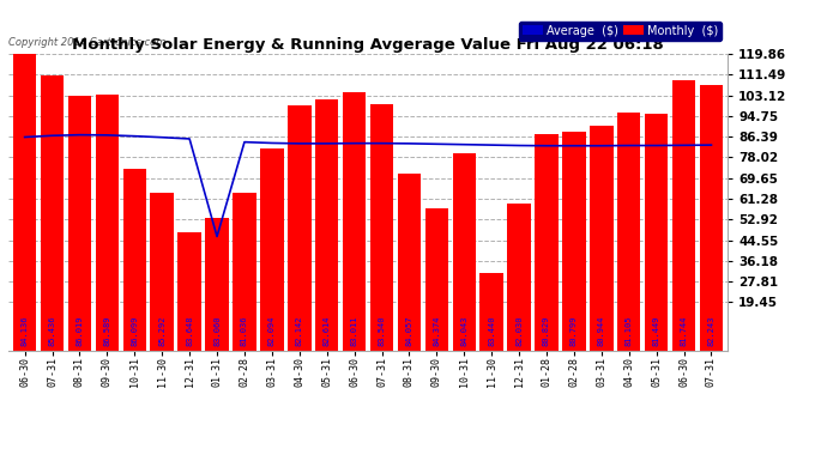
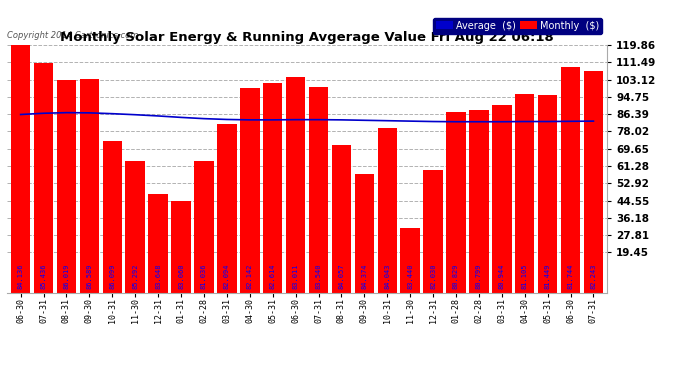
Monthly ($)/01-31: 53.5 -> 44.5
Average ($)/01-31: 46.0 -> 84.8
